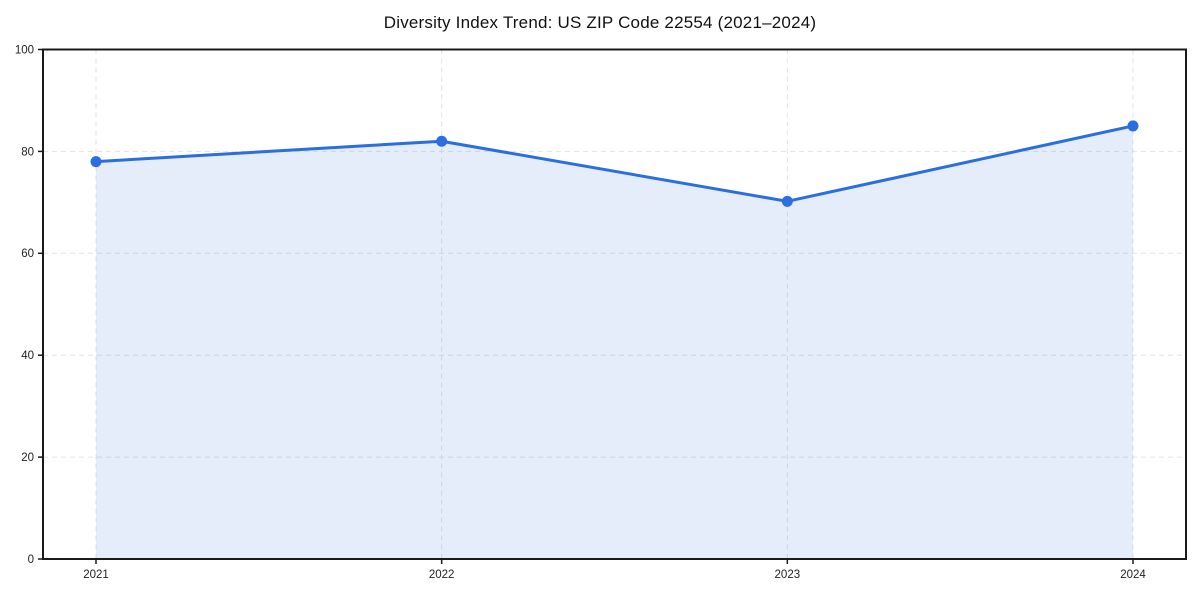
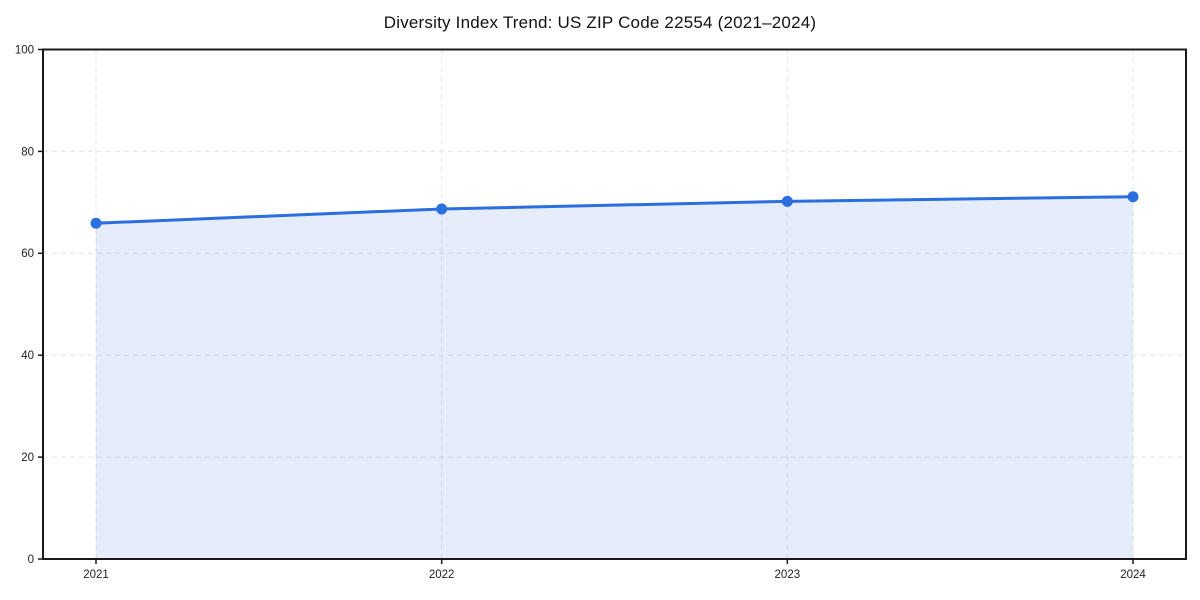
2021: 78 -> 66
2022: 82 -> 69
2024: 85 -> 71
